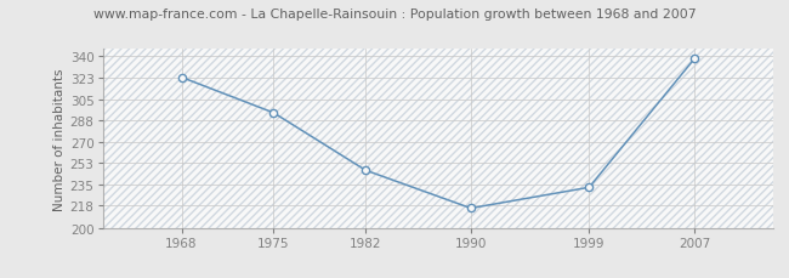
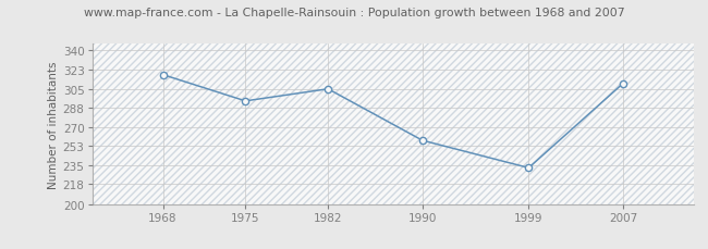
1968: 323 -> 318
1982: 247 -> 305
1990: 216 -> 258
2007: 338 -> 310
